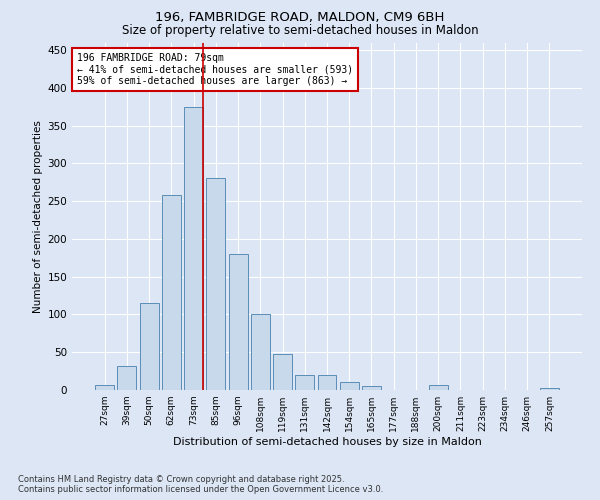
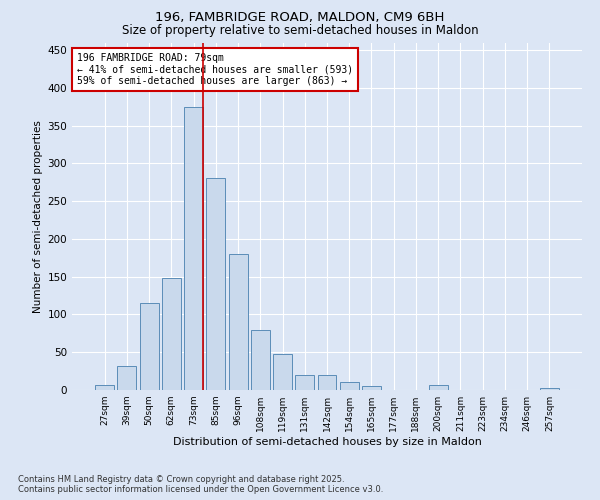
62sqm: 258 -> 148
108sqm: 100 -> 80
